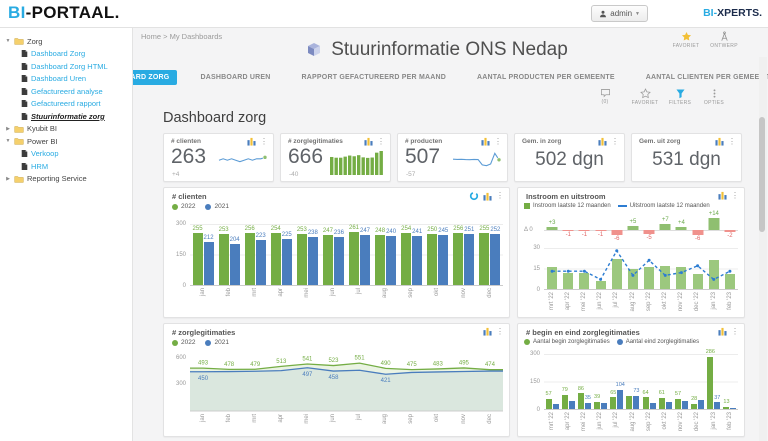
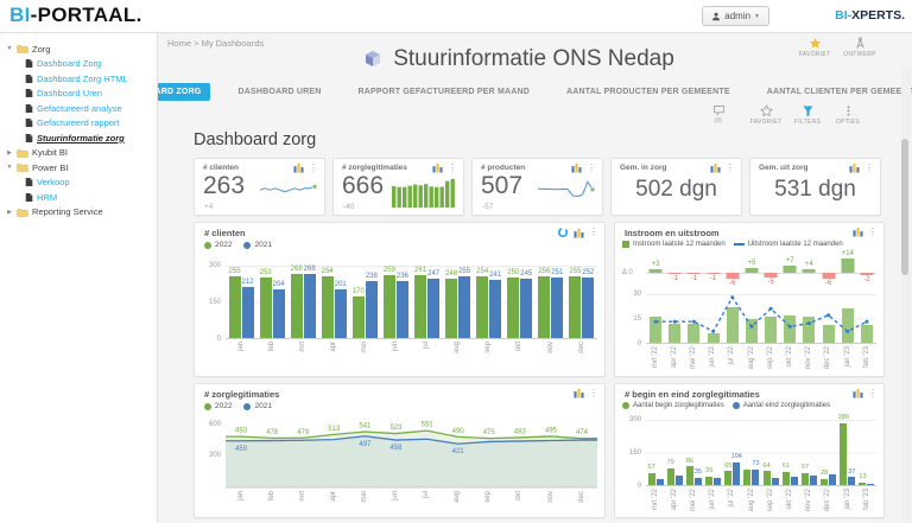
# clienten/2022/mrt: 256 -> 268
# clienten/2021/mrt: 223 -> 268
# clienten/2021/apr: 225 -> 201
# clienten/2022/mei: 253 -> 170
# clienten/2022/jun: 247 -> 259
# clienten/2021/aug: 240 -> 255
